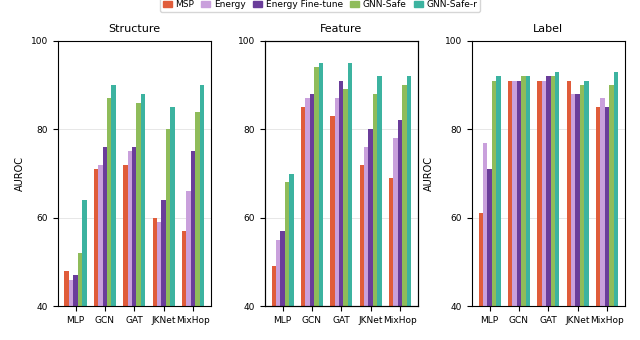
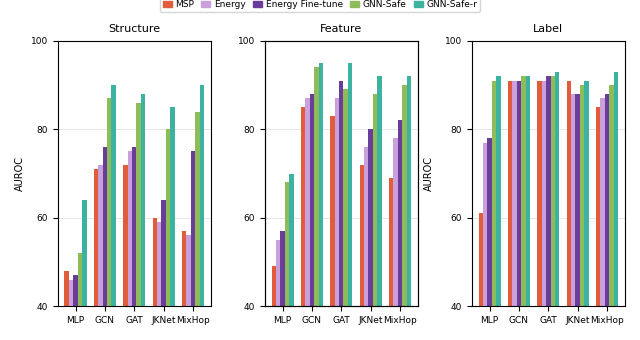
Structure/Energy/MixHop: 66 -> 56
Label/Energy Fine-tune/MLP: 71 -> 78
Label/Energy Fine-tune/MixHop: 85 -> 88
